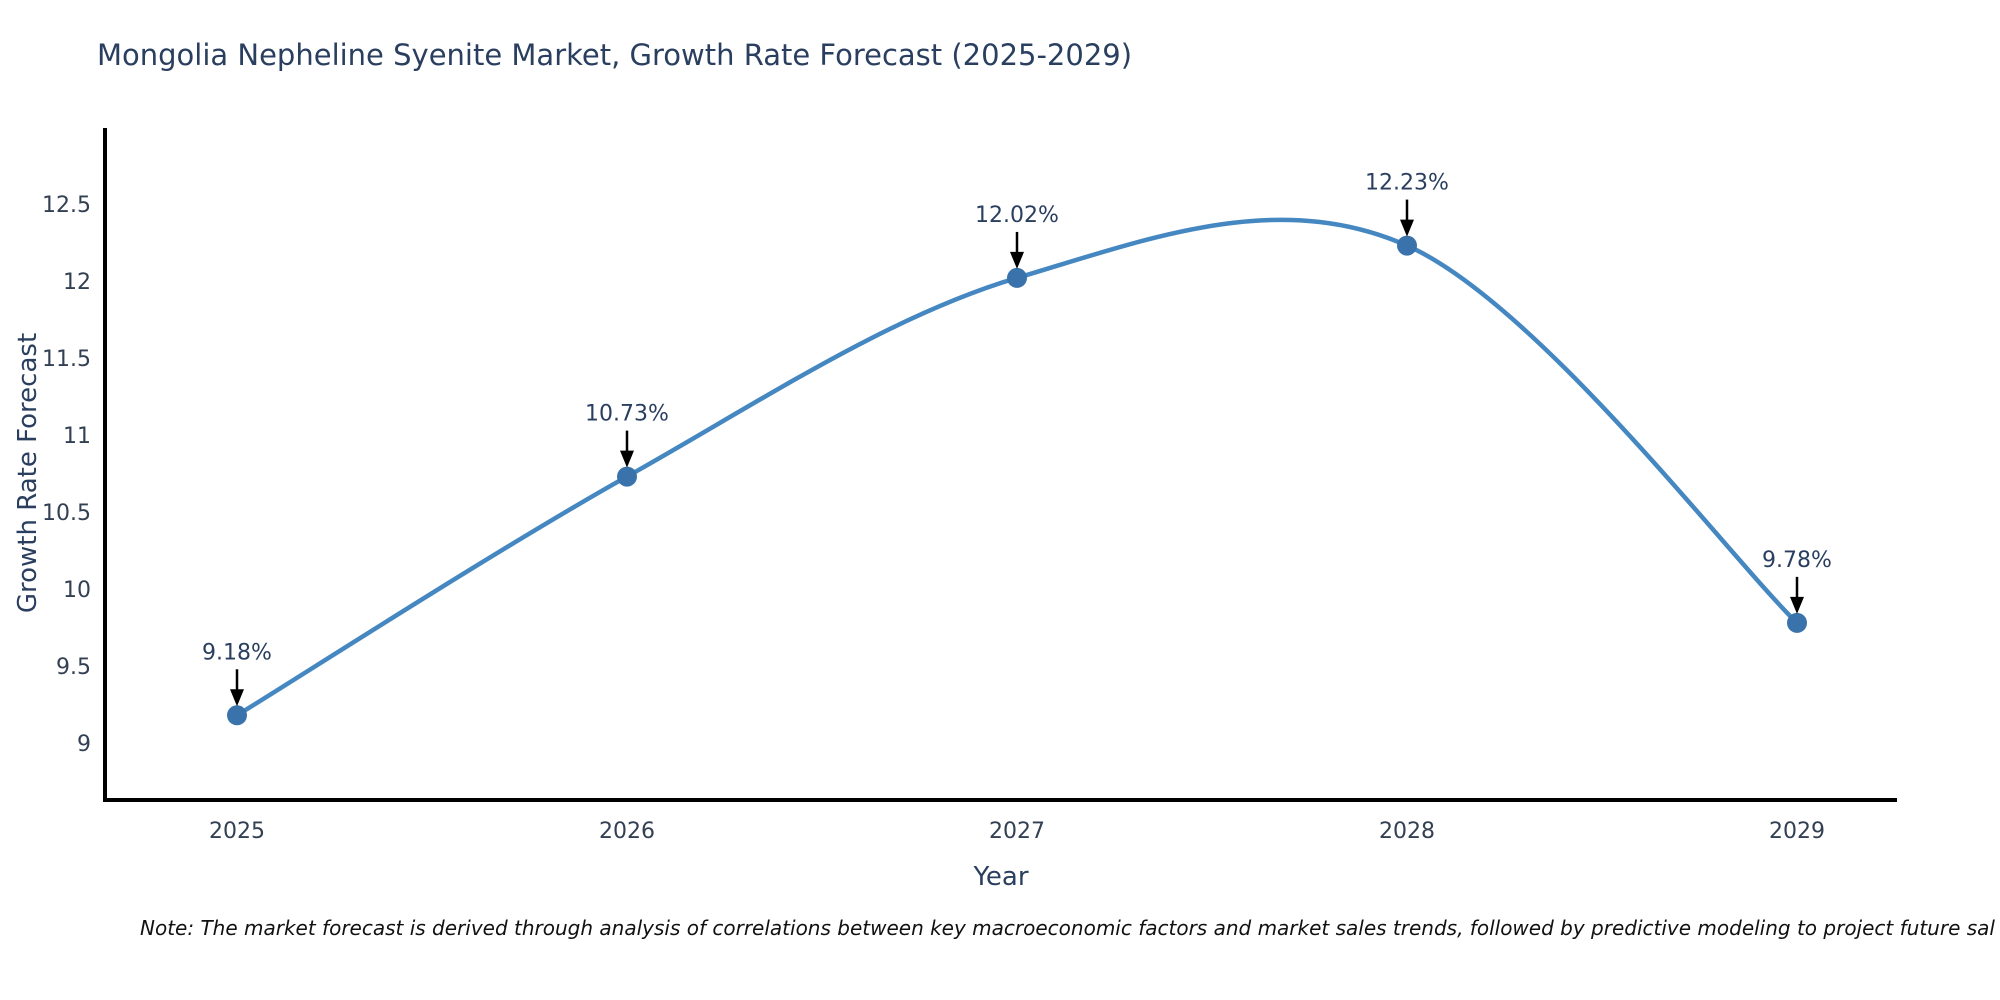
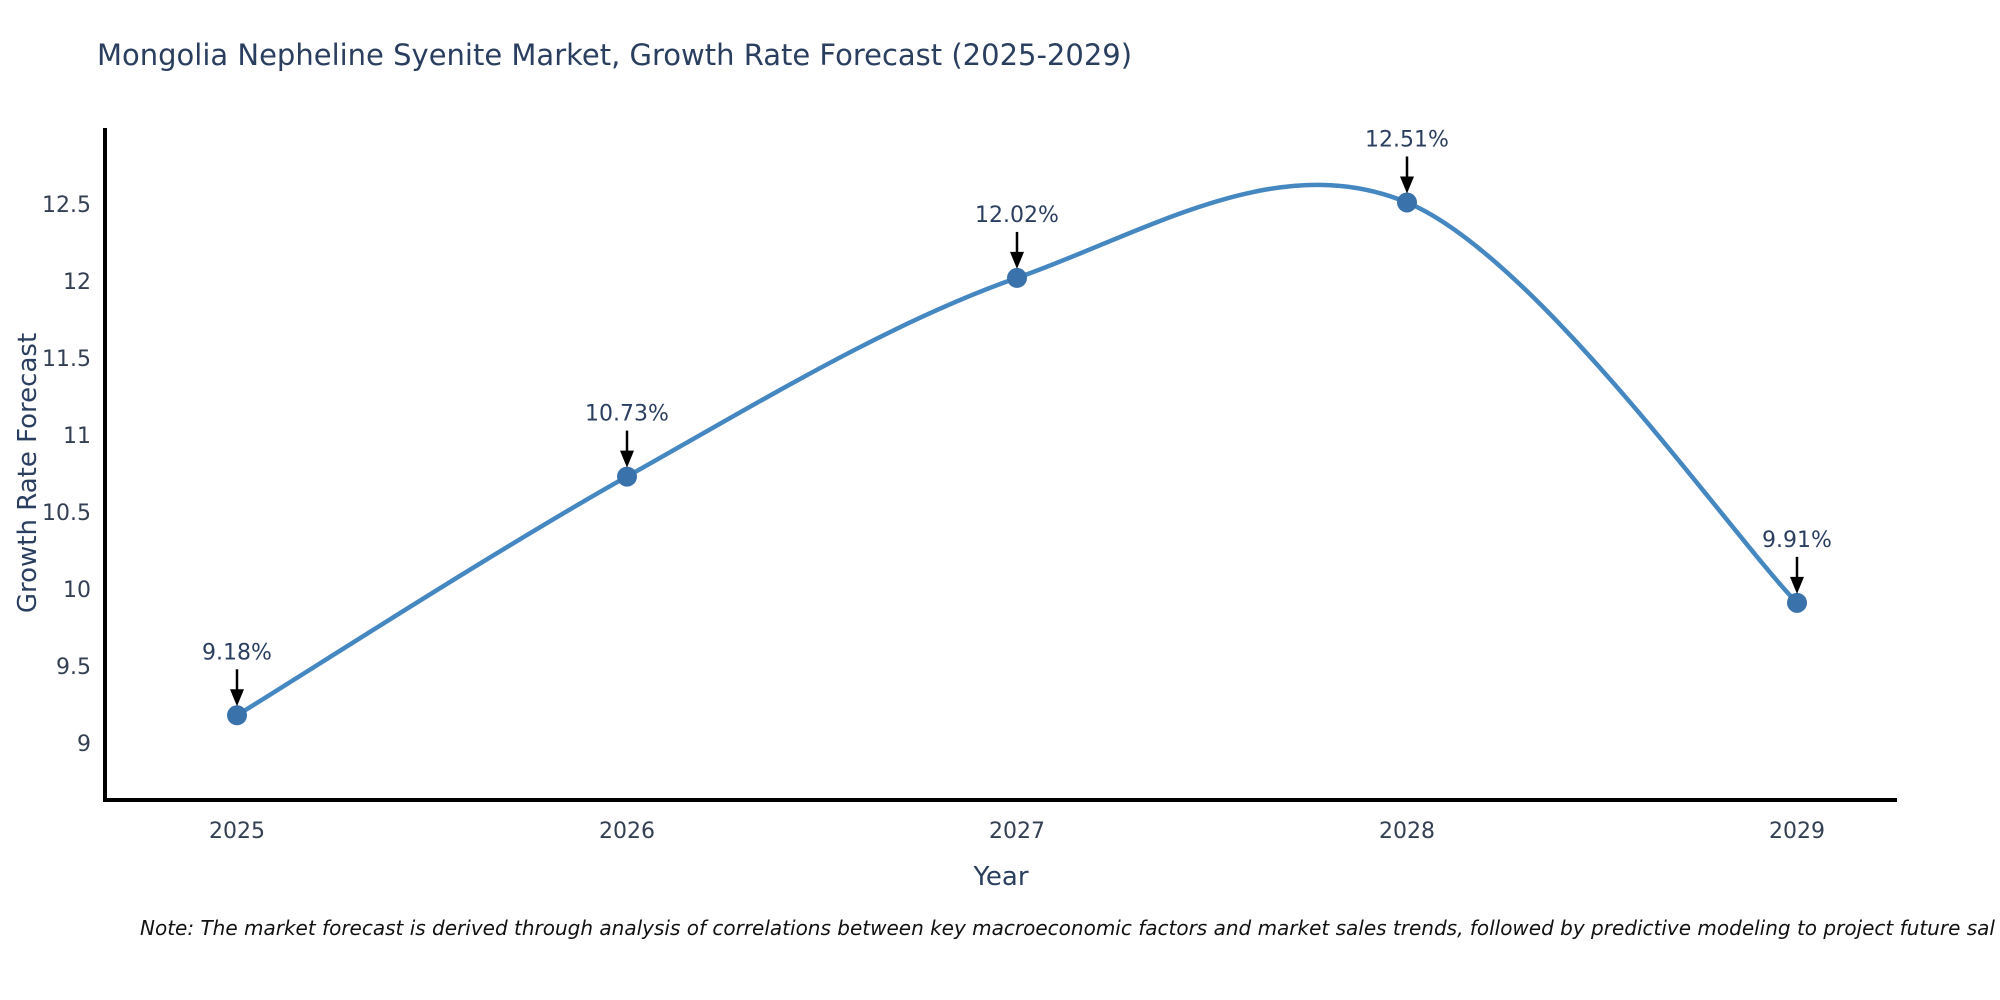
2028: 12.23% -> 12.51%
2029: 9.78% -> 9.91%
